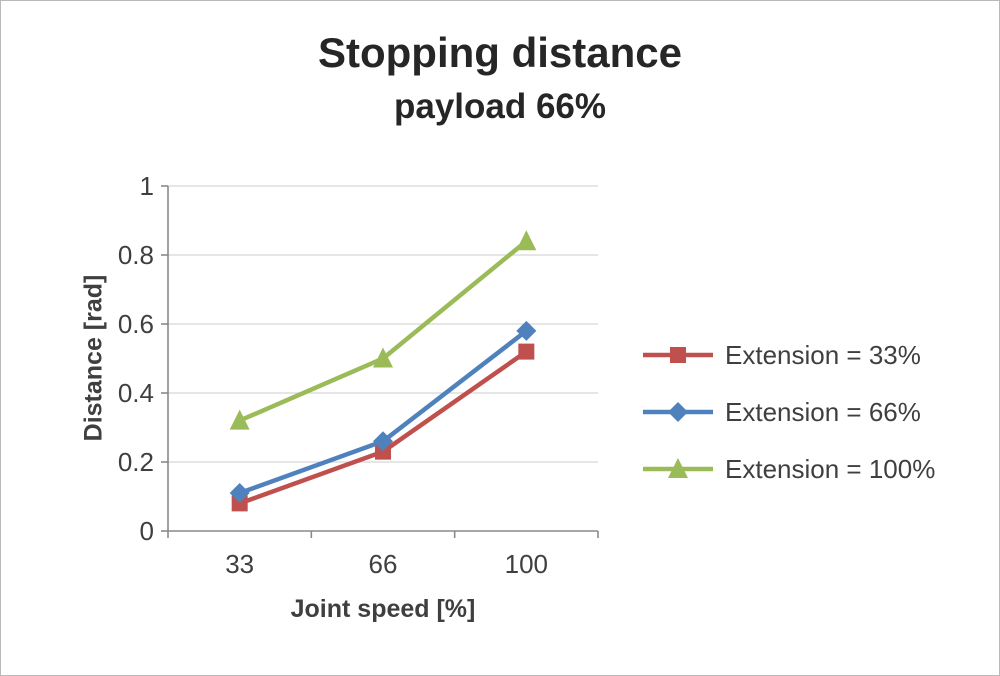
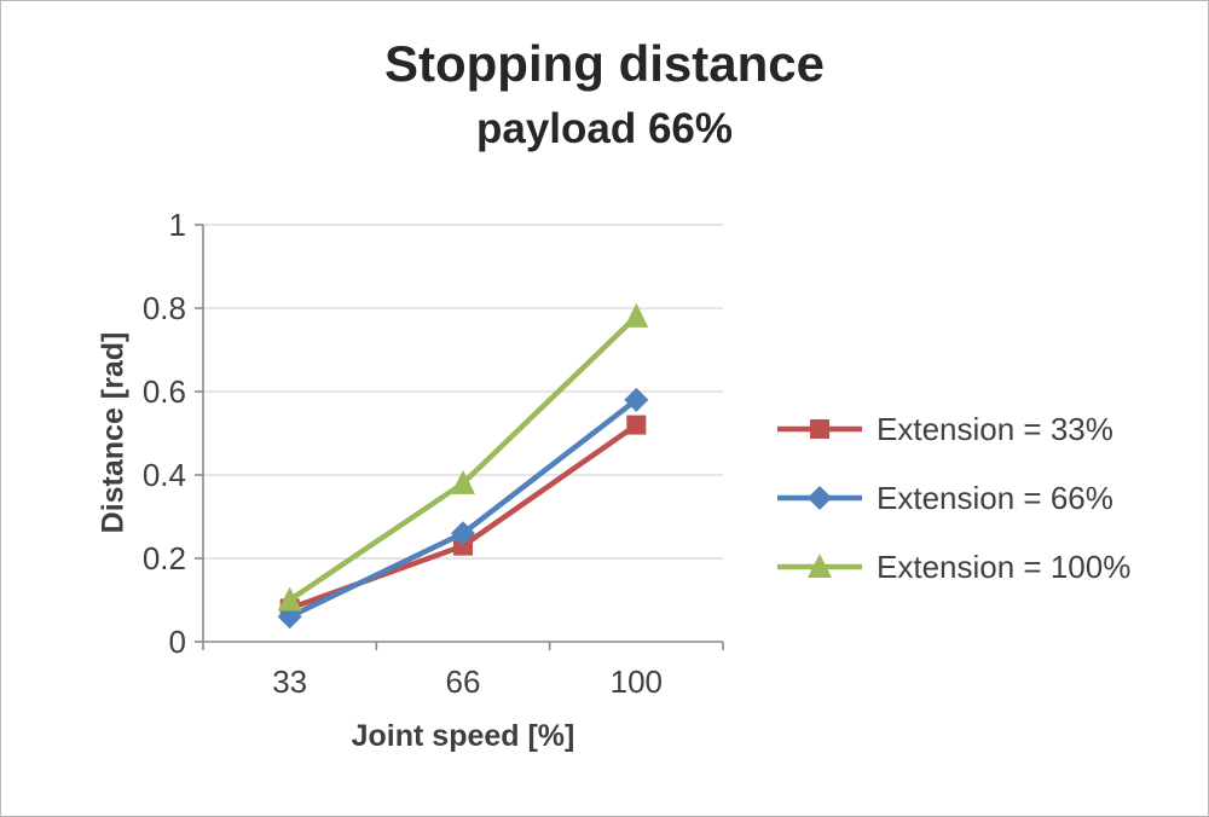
Extension = 66%/33: 0.11 -> 0.06
Extension = 100%/33: 0.32 -> 0.10
Extension = 100%/66: 0.50 -> 0.38
Extension = 100%/100: 0.84 -> 0.78
